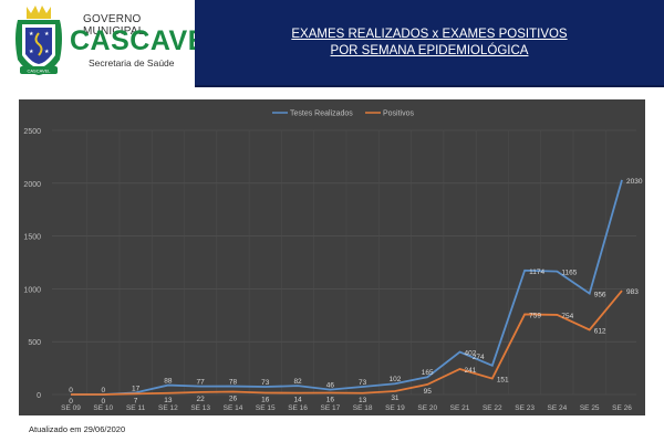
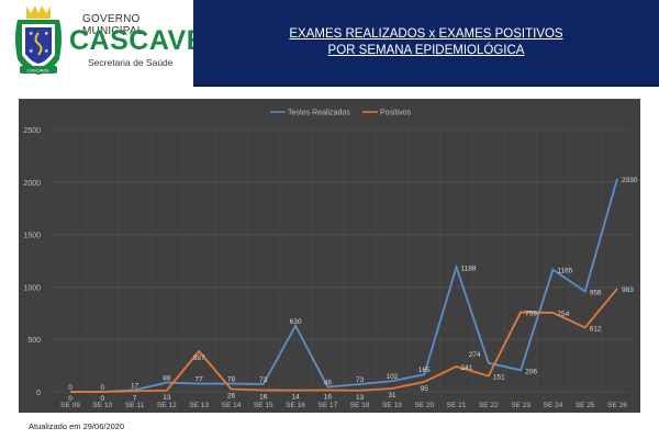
Positivos/SE 13: 22 -> 387
Testes Realizados/SE 16: 82 -> 630
Testes Realizados/SE 21: 402 -> 1188
Testes Realizados/SE 23: 1174 -> 206
